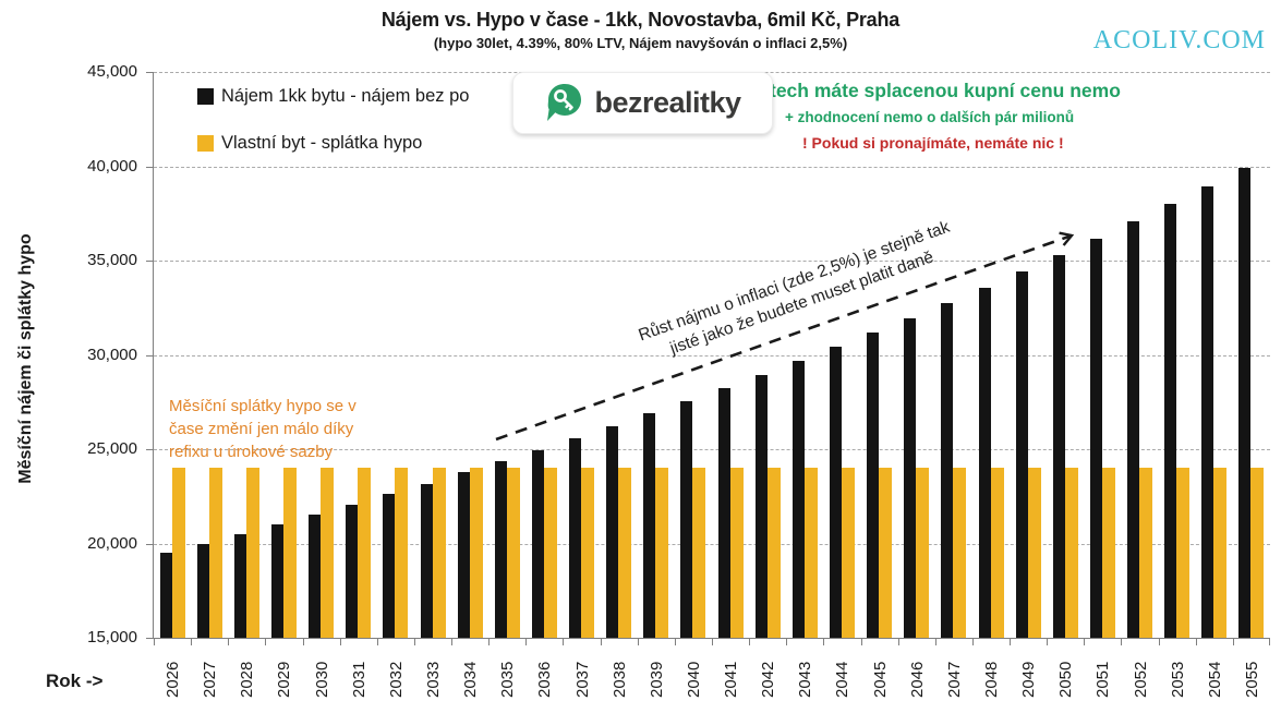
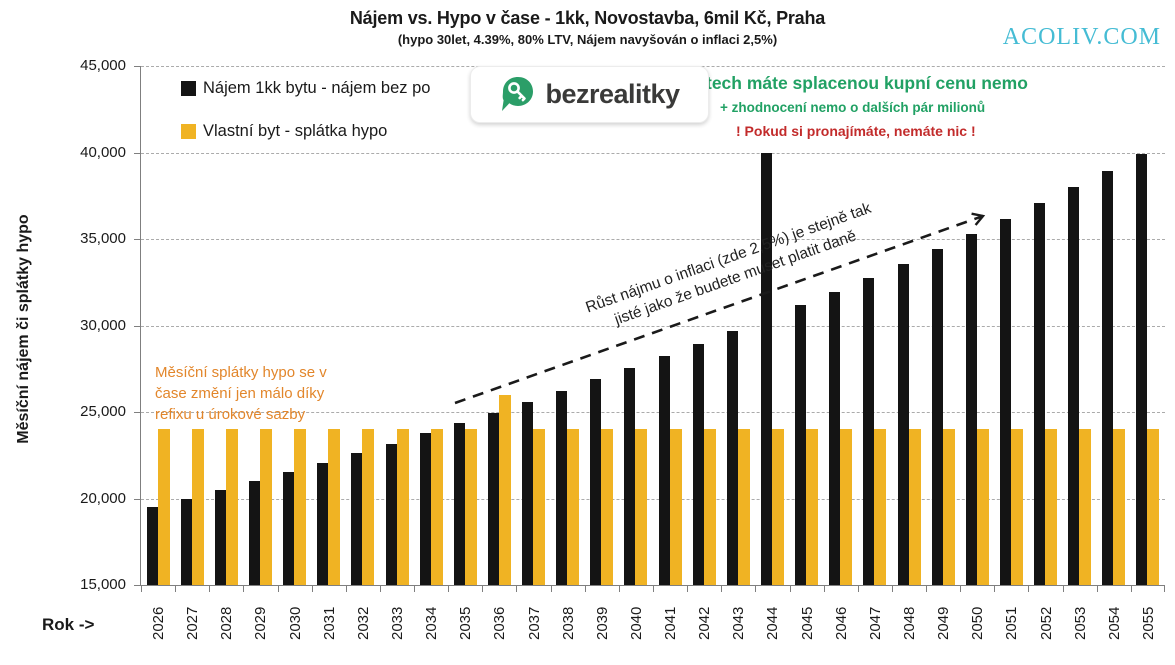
Vlastní byt - splátka hypo/2036: 24000 -> 26000
Nájem 1kk bytu - nájem bez po/2044: 30400 -> 41600
